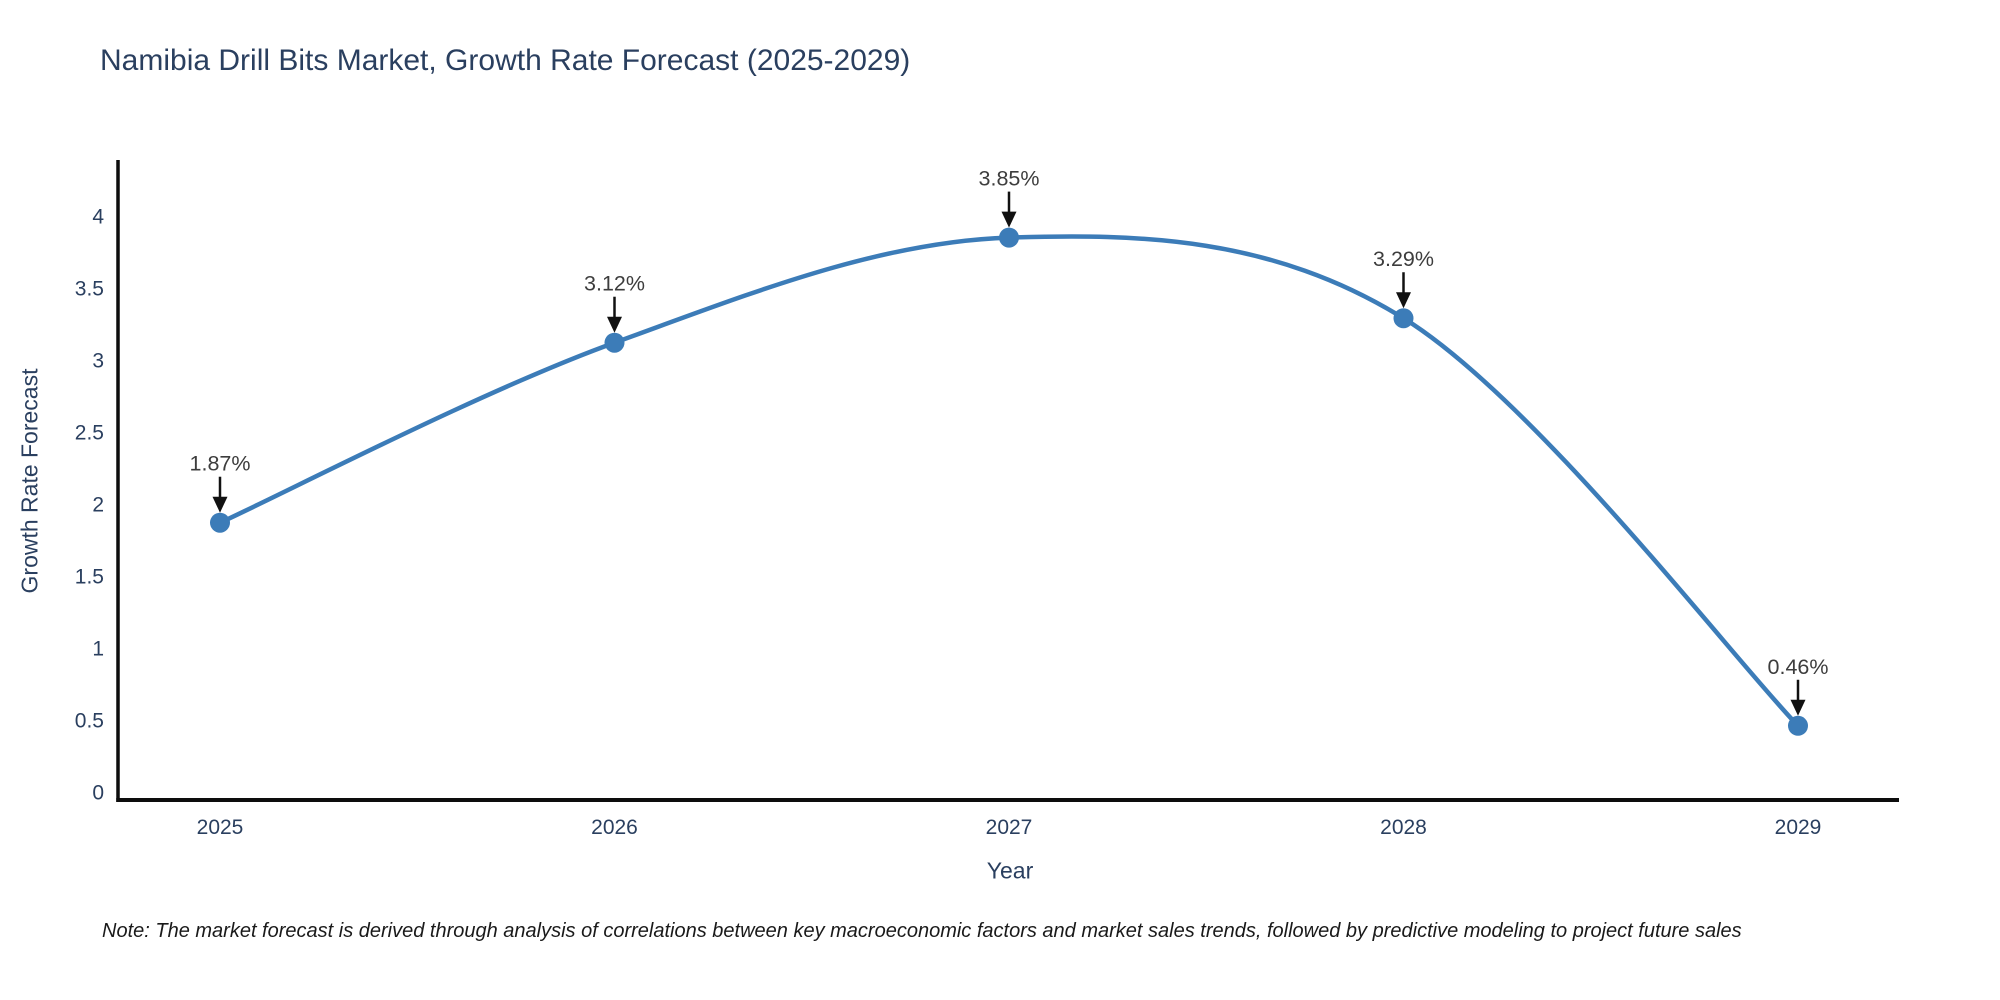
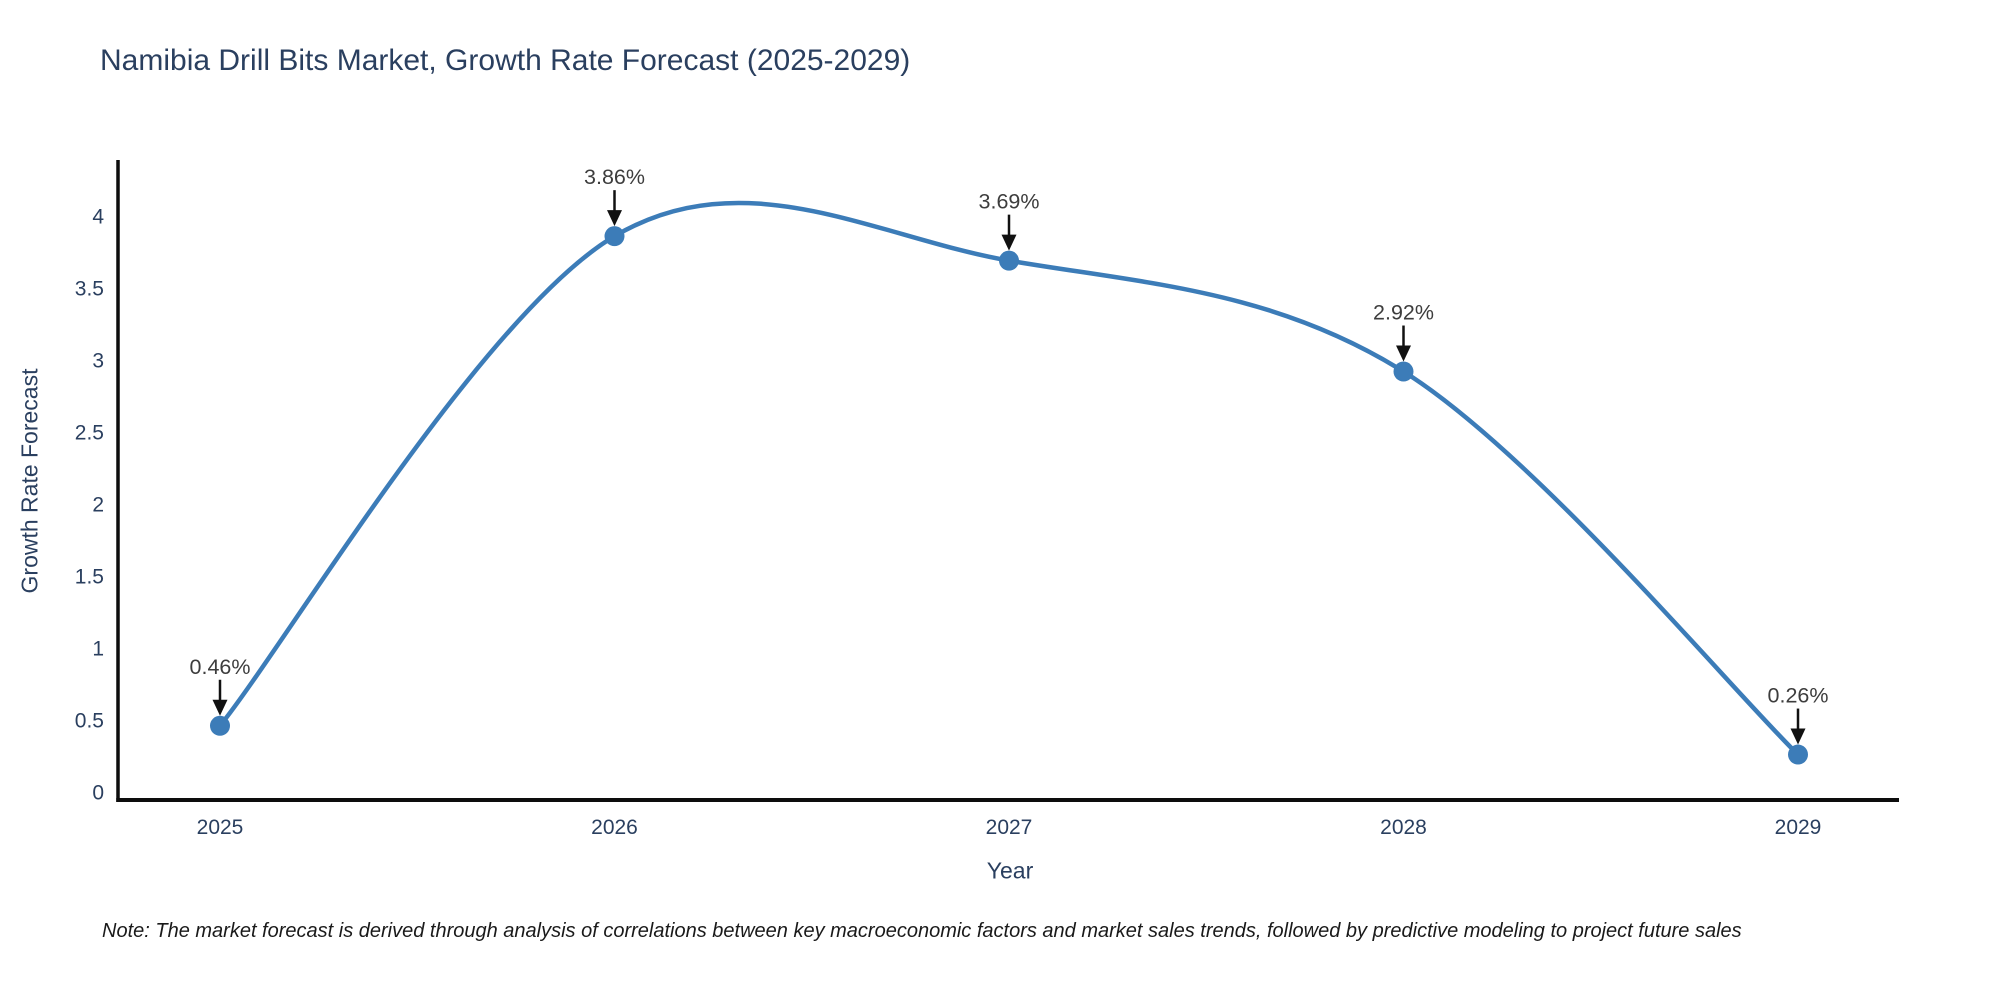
2025: 1.87% -> 0.46%
2026: 3.12% -> 3.86%
2027: 3.85% -> 3.69%
2028: 3.29% -> 2.92%
2029: 0.46% -> 0.26%
